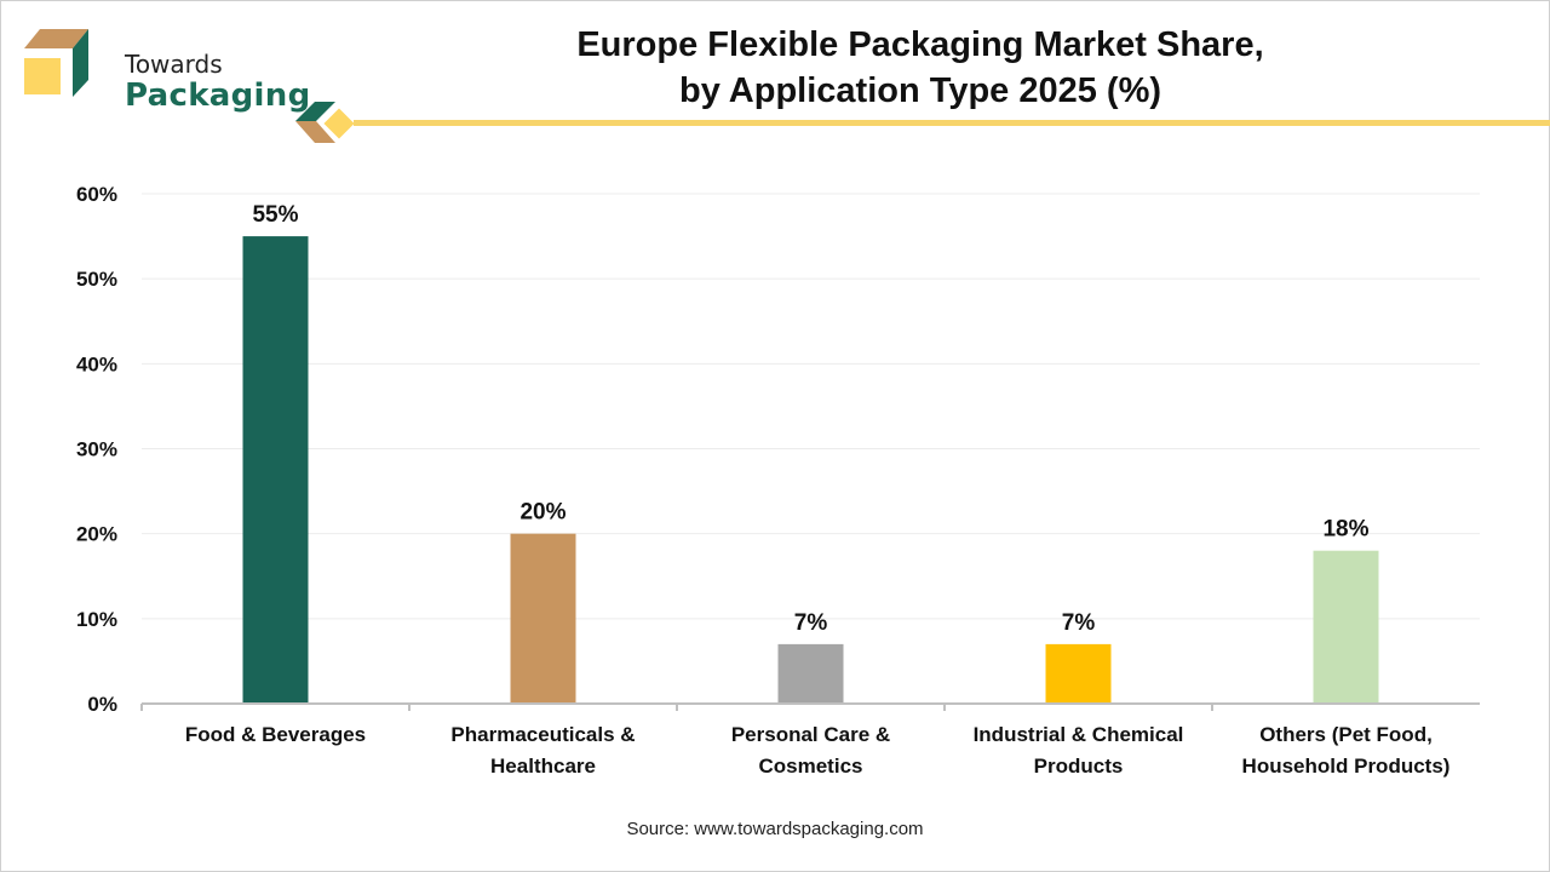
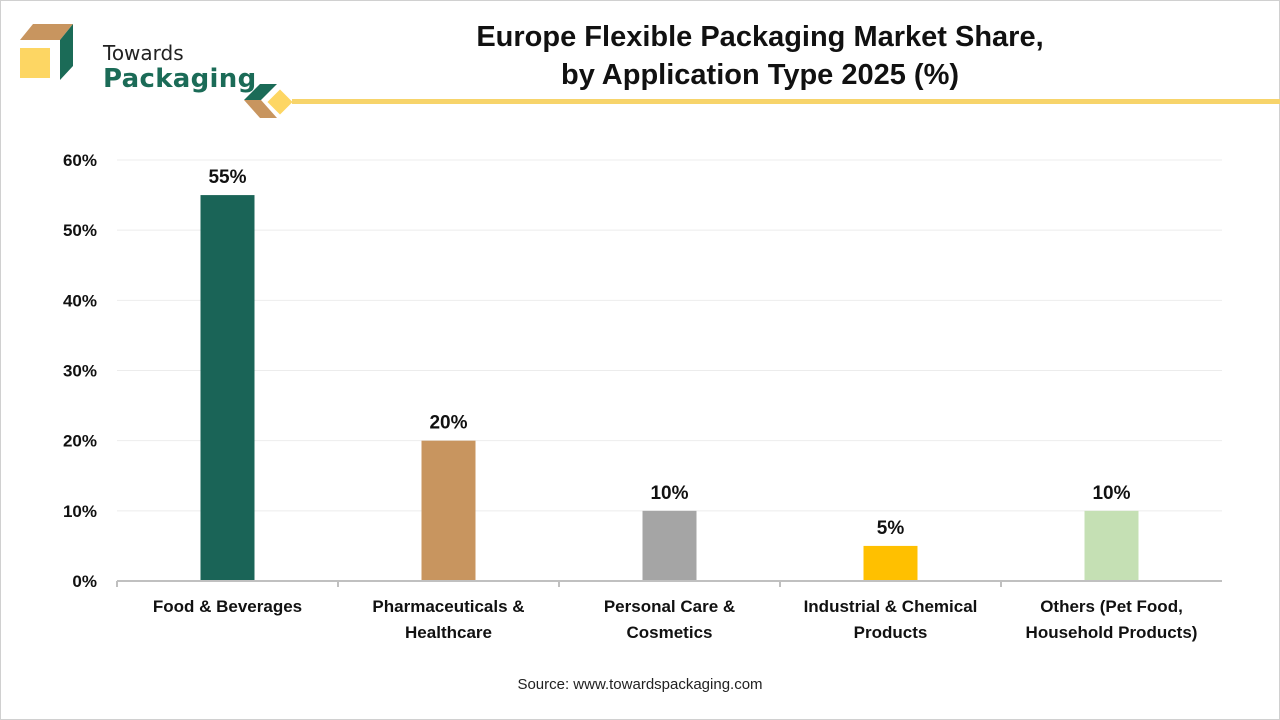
Personal Care & Cosmetics: 7% -> 10%
Industrial & Chemical Products: 7% -> 5%
Others (Pet Food, Household Products): 18% -> 10%
